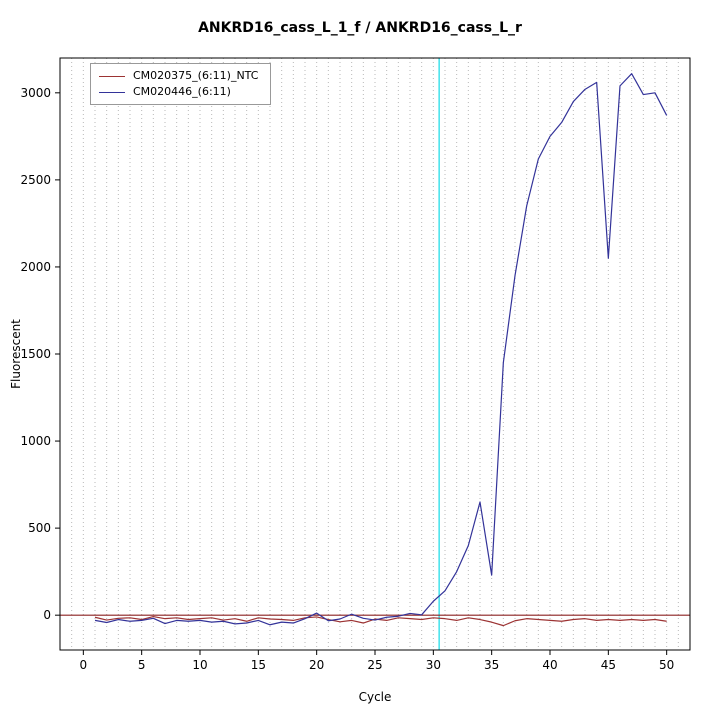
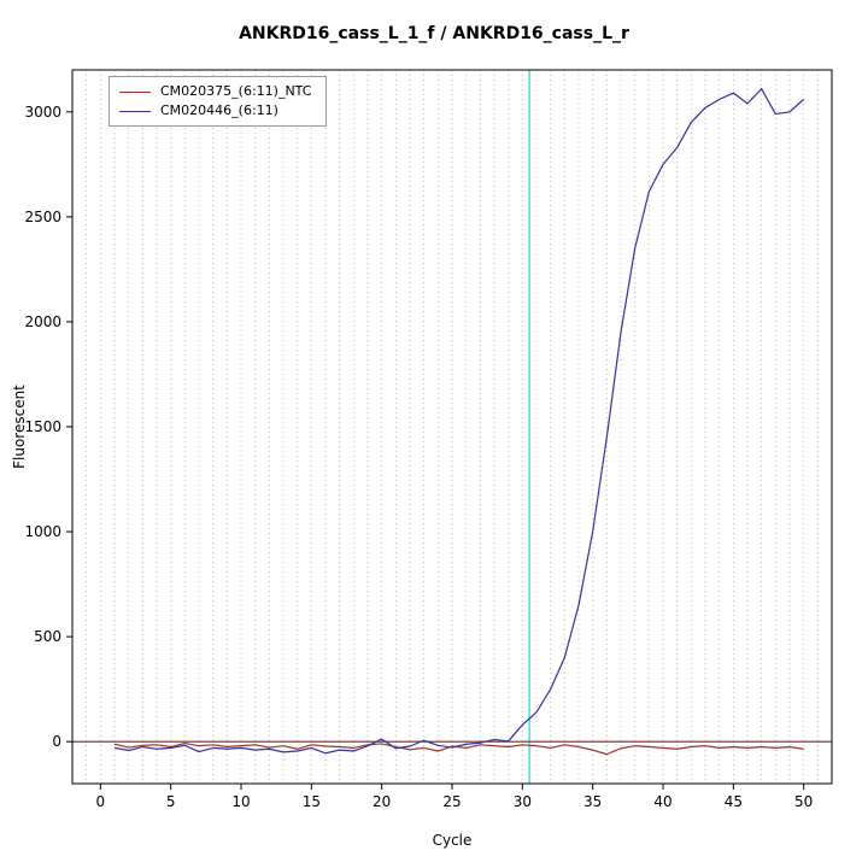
CM020446_(6:11)/35: 230 -> 1000
CM020446_(6:11)/45: 2050 -> 3090
CM020446_(6:11)/50: 2870 -> 3060
